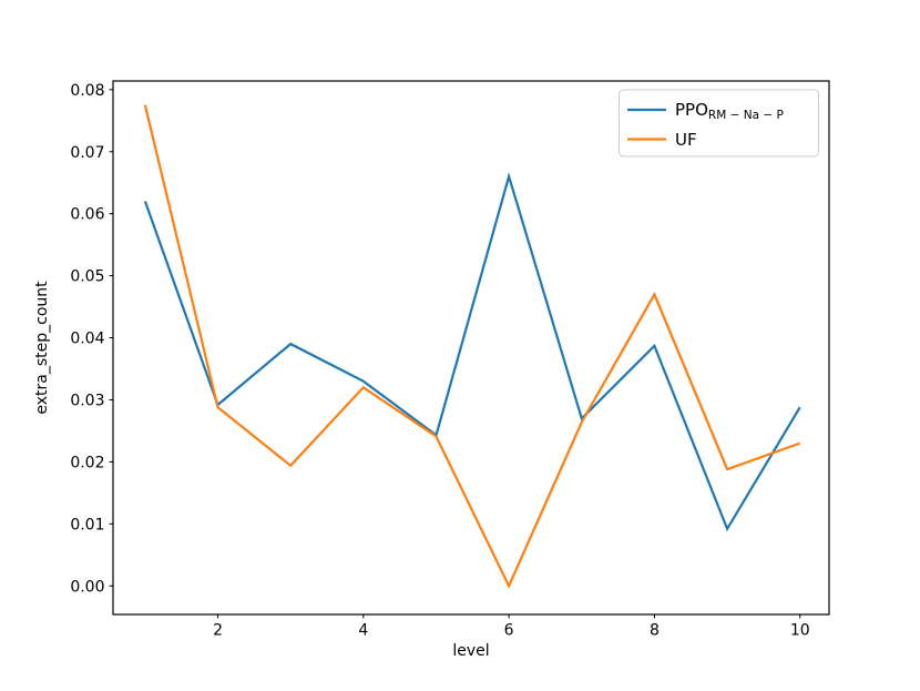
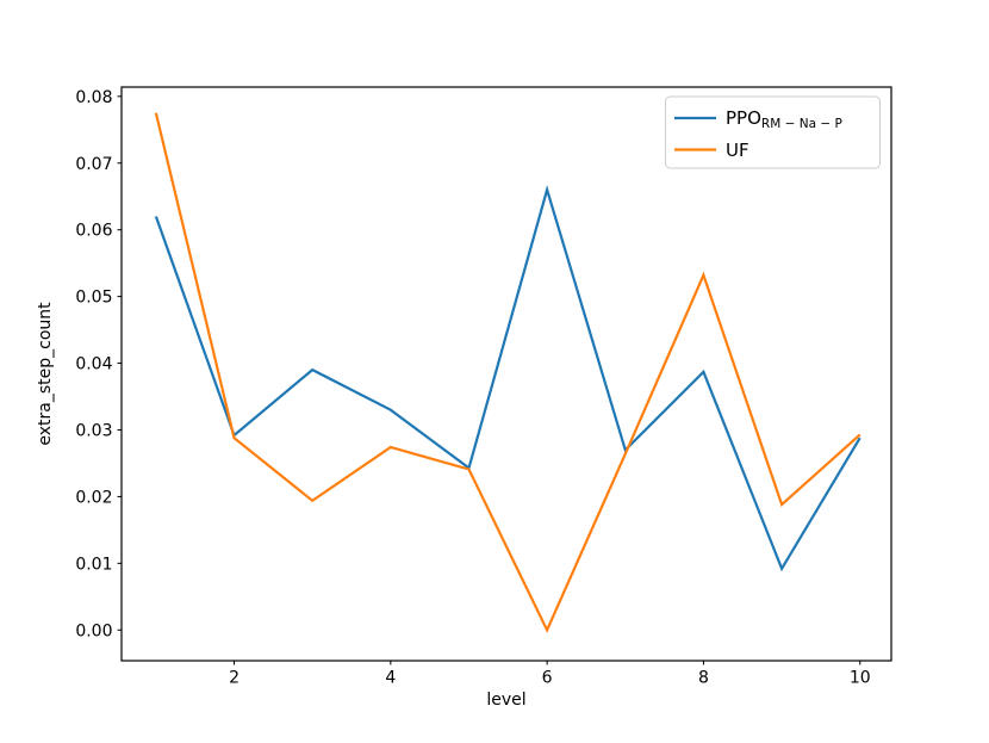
UF/4: 0.032 -> 0.027
UF/8: 0.047 -> 0.053
UF/10: 0.023 -> 0.029
